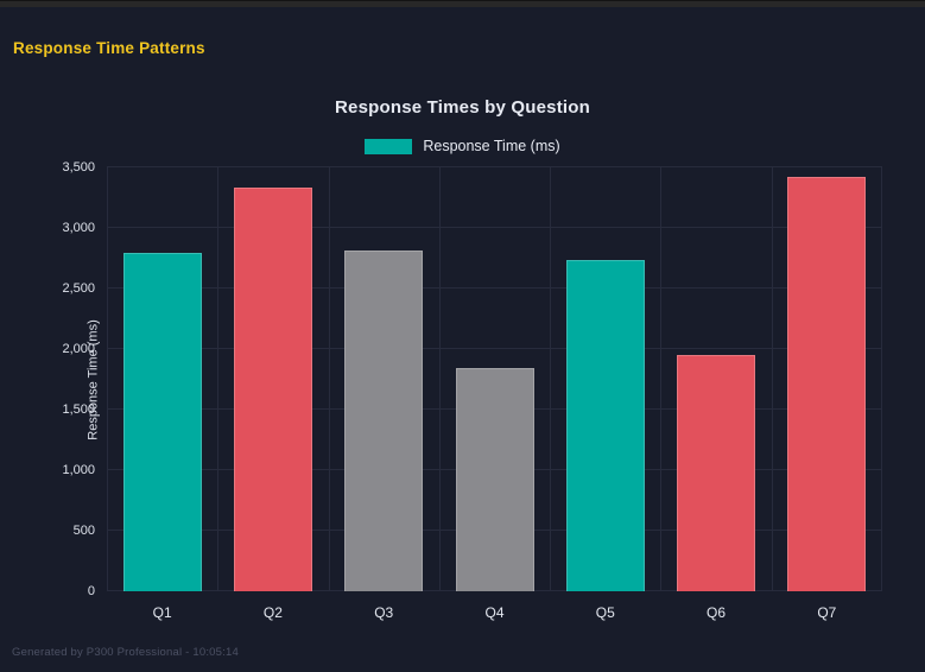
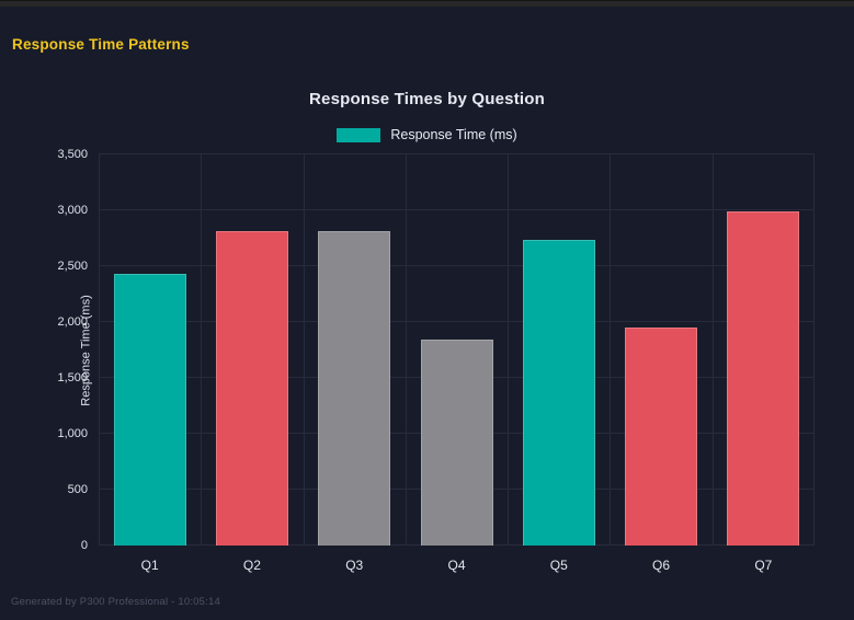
Q1: 2790 -> 2430
Q2: 3330 -> 2810
Q7: 3420 -> 2990
